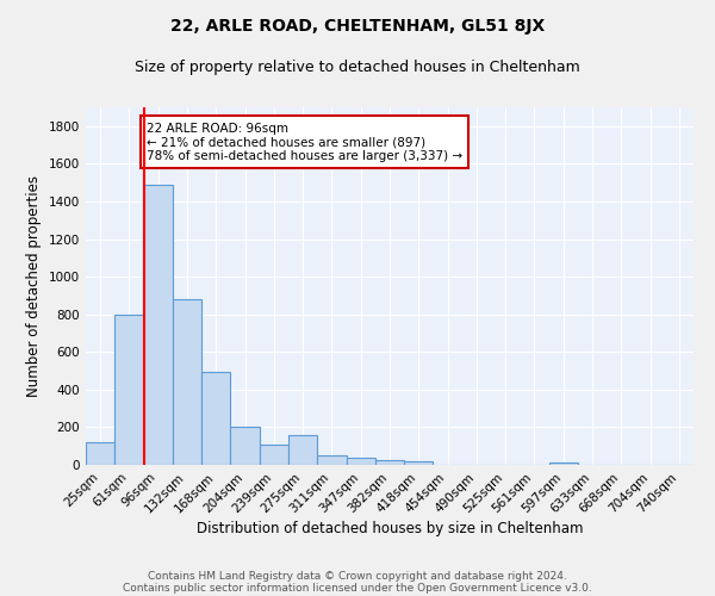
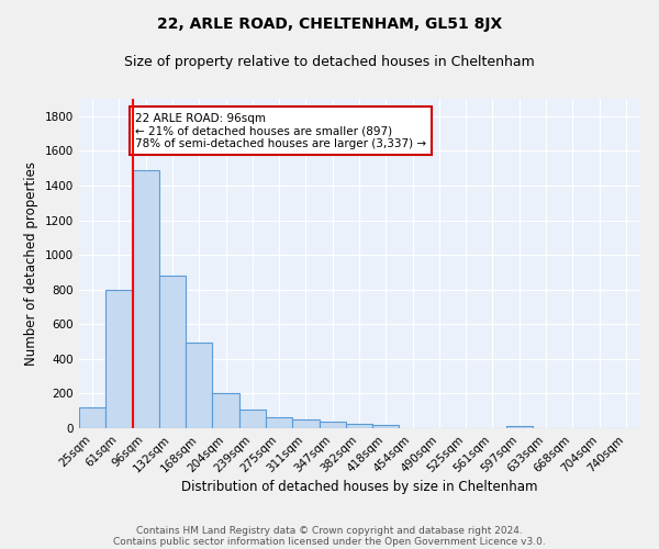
275sqm: 160 -> 60
